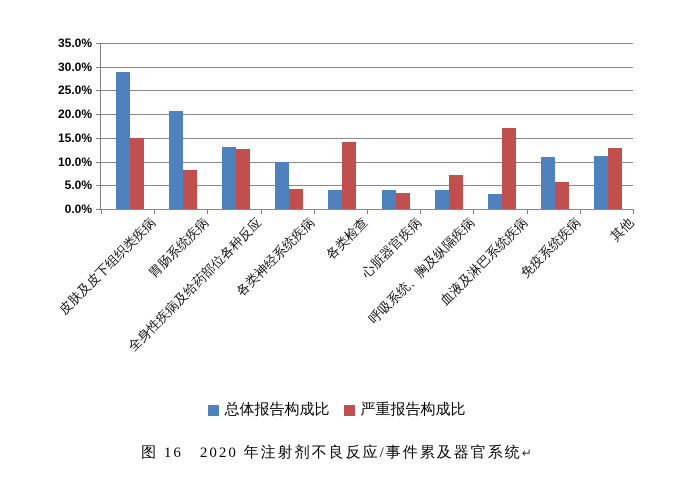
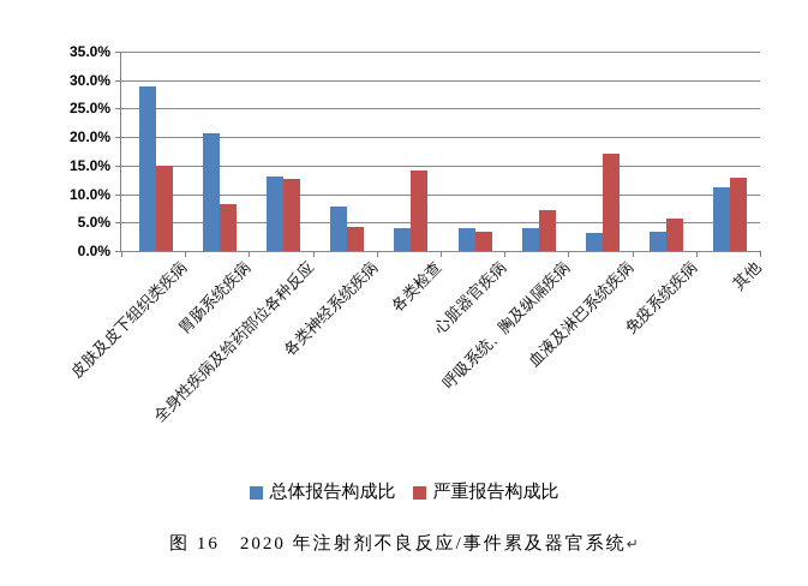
总体报告构成比/各类神经系统疾病: 10% -> 8%
总体报告构成比/免疫系统疾病: 11% -> 3%
